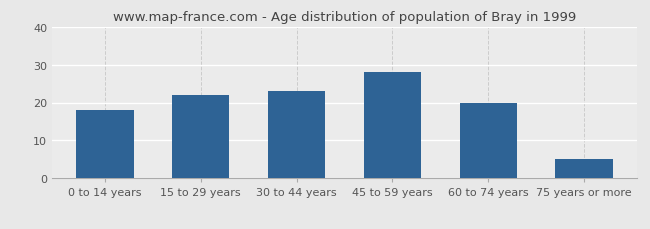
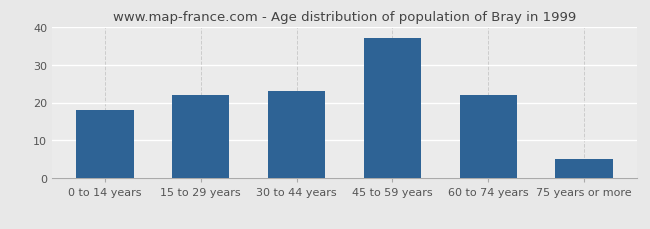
45 to 59 years: 28 -> 37
60 to 74 years: 20 -> 22
